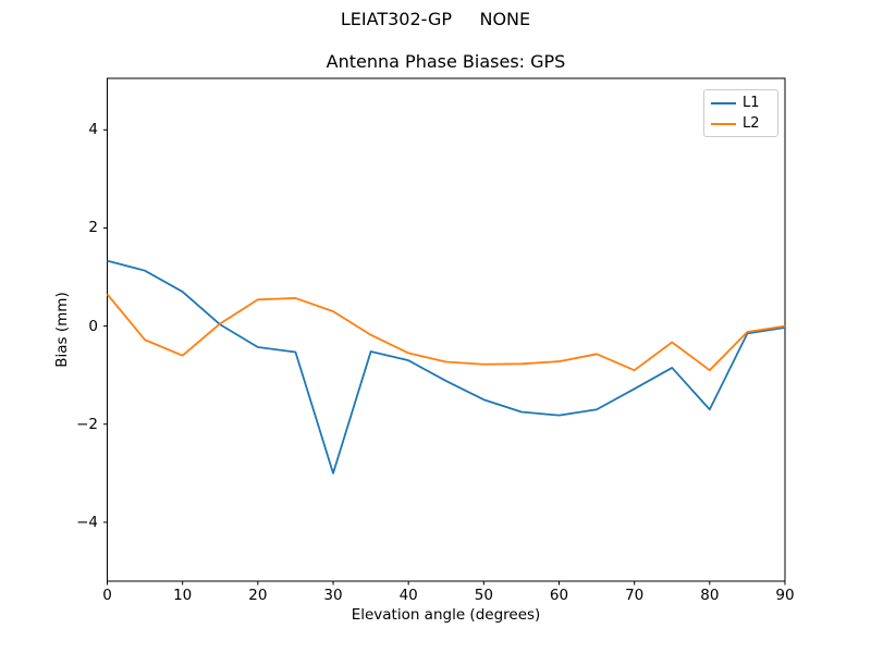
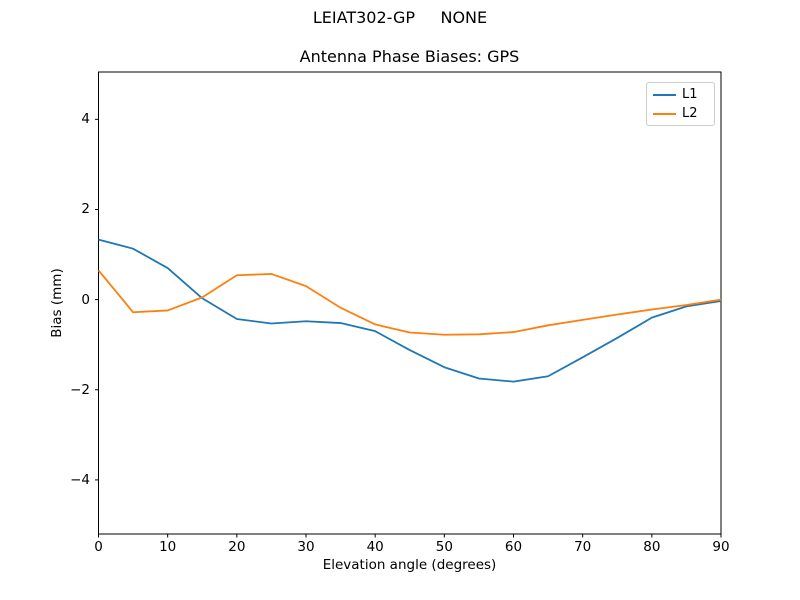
L2/10: -0.6 -> -0.2
L1/30: -3.0 -> -0.5
L2/70: -0.9 -> -0.5
L1/80: -1.7 -> -0.4
L2/80: -0.9 -> -0.2
